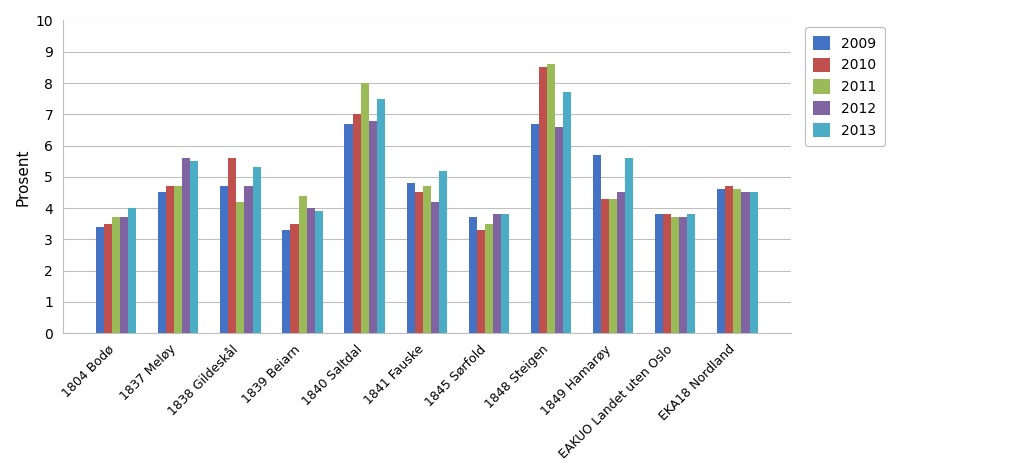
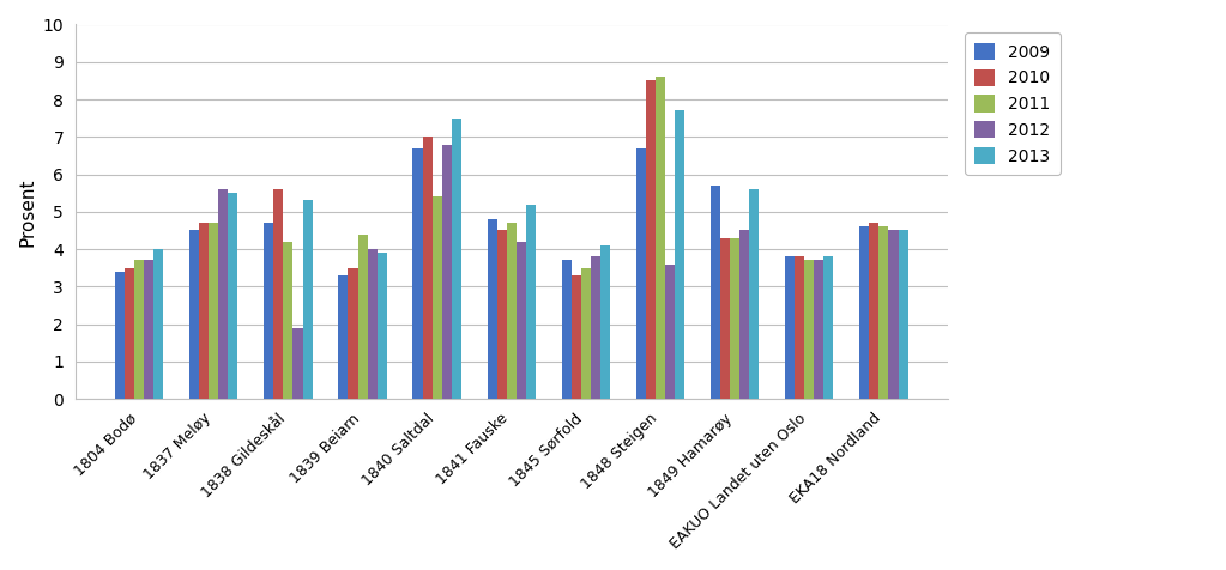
2012/1838 Gildeskål: 4.7 -> 1.9
2011/1840 Saltdal: 8.0 -> 5.4
2013/1845 Sørfold: 3.8 -> 4.1
2012/1848 Steigen: 6.6 -> 3.6
